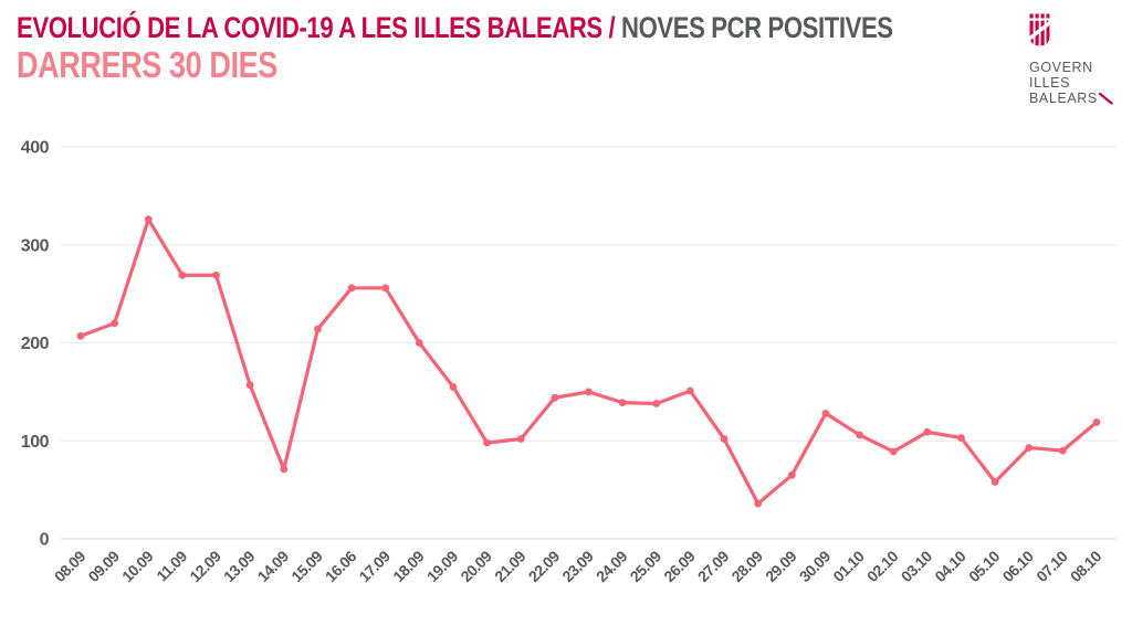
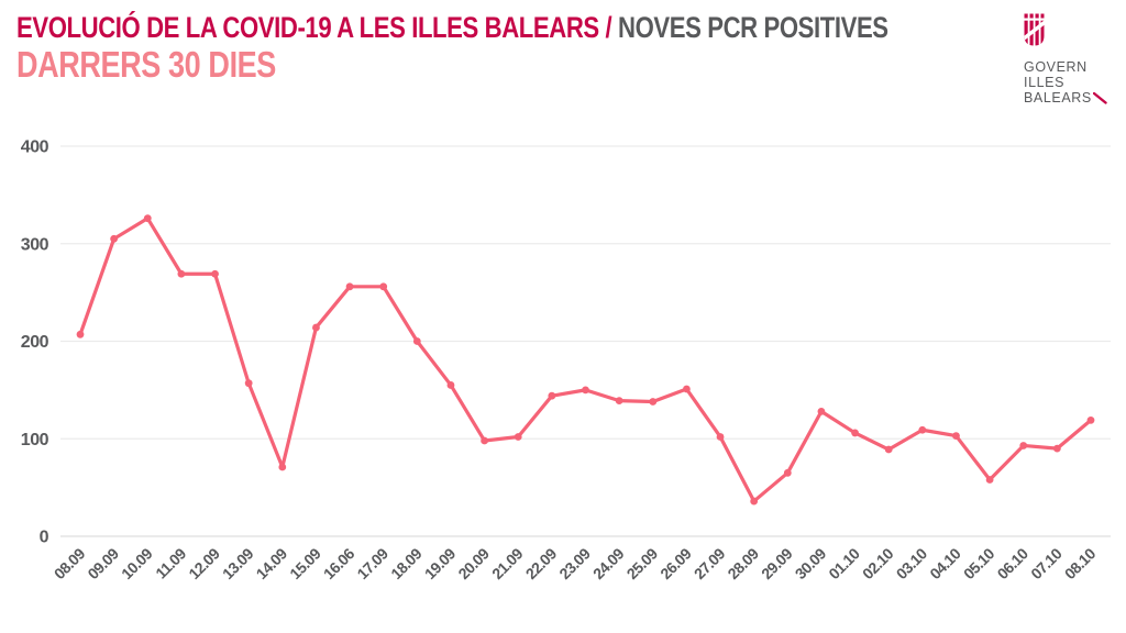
09.09: 220 -> 300
